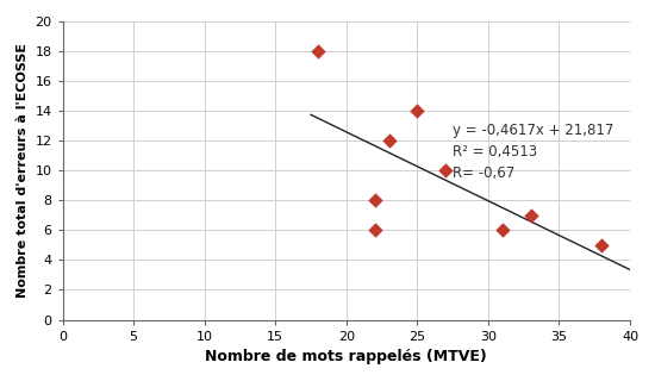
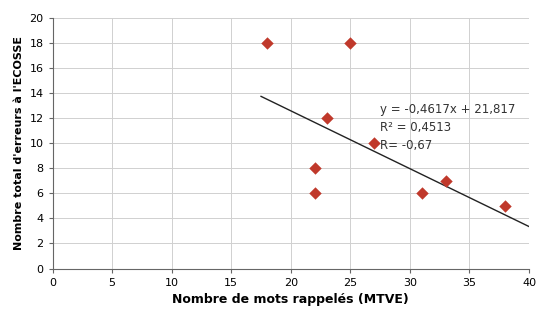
25: 14 -> 18
